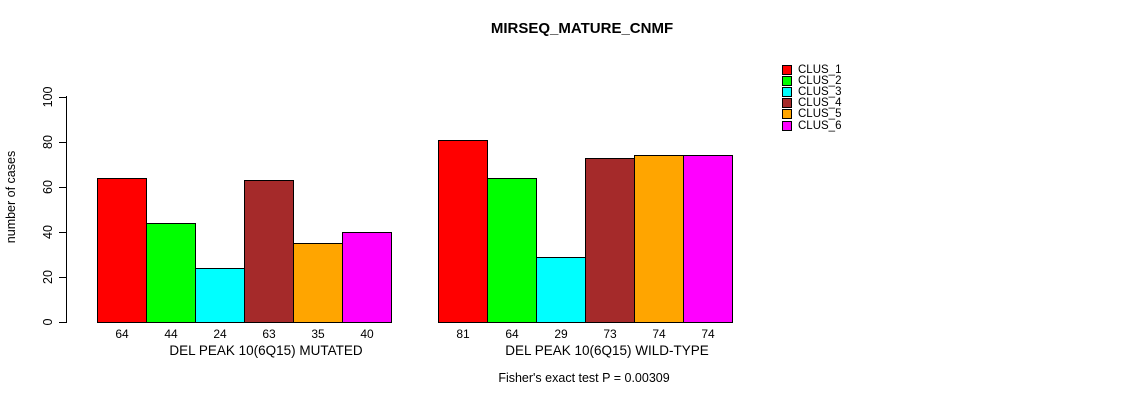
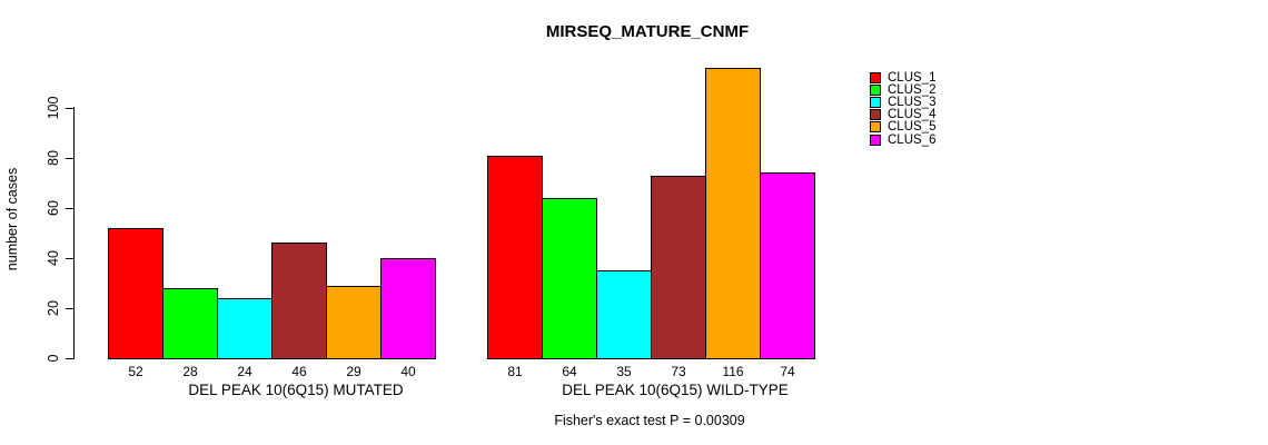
CLUS_1/DEL PEAK 10(6Q15) MUTATED: 64 -> 52
CLUS_2/DEL PEAK 10(6Q15) MUTATED: 44 -> 28
CLUS_4/DEL PEAK 10(6Q15) MUTATED: 63 -> 46
CLUS_5/DEL PEAK 10(6Q15) MUTATED: 35 -> 29
CLUS_3/DEL PEAK 10(6Q15) WILD-TYPE: 29 -> 35
CLUS_5/DEL PEAK 10(6Q15) WILD-TYPE: 74 -> 116
